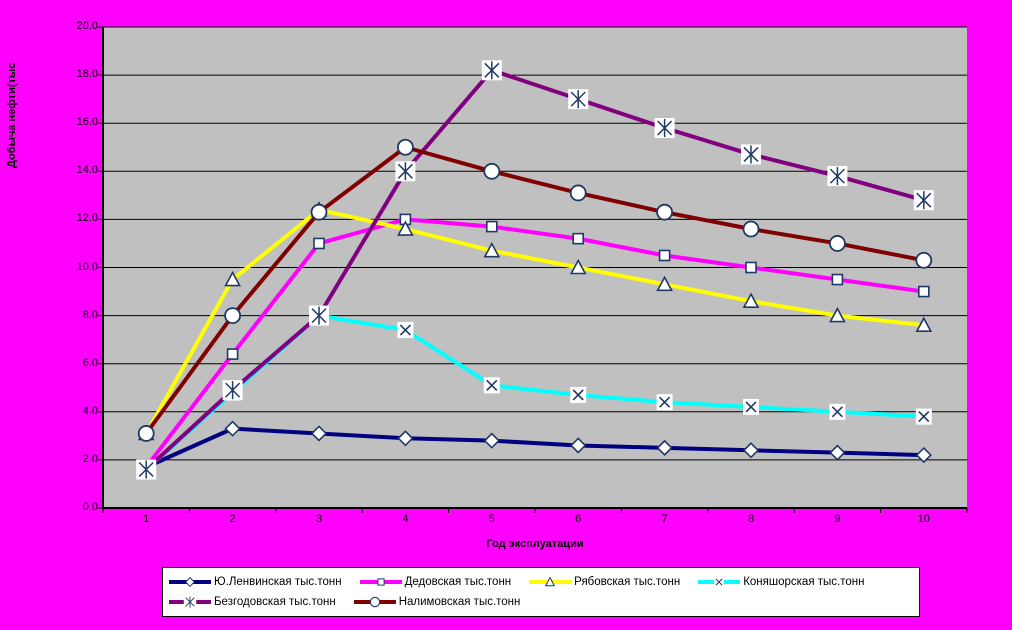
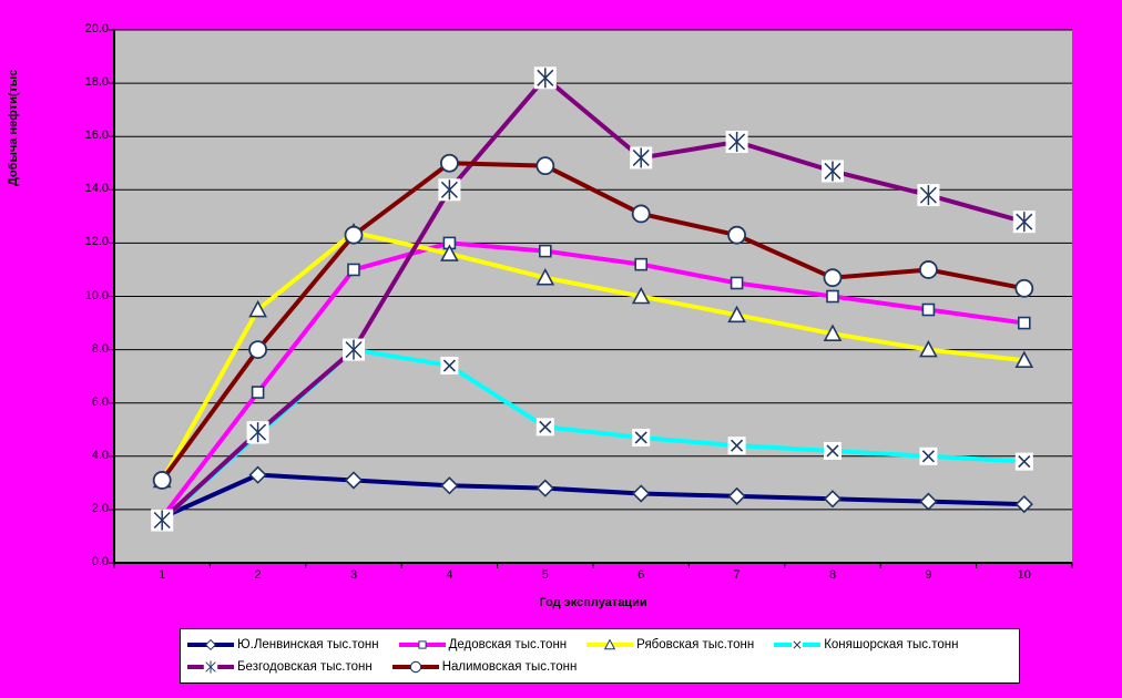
Налимовская тыс.тонн/5: 14.0 -> 14.9
Безгодовская тыс.тонн/6: 17.0 -> 15.2
Налимовская тыс.тонн/8: 11.6 -> 10.7
